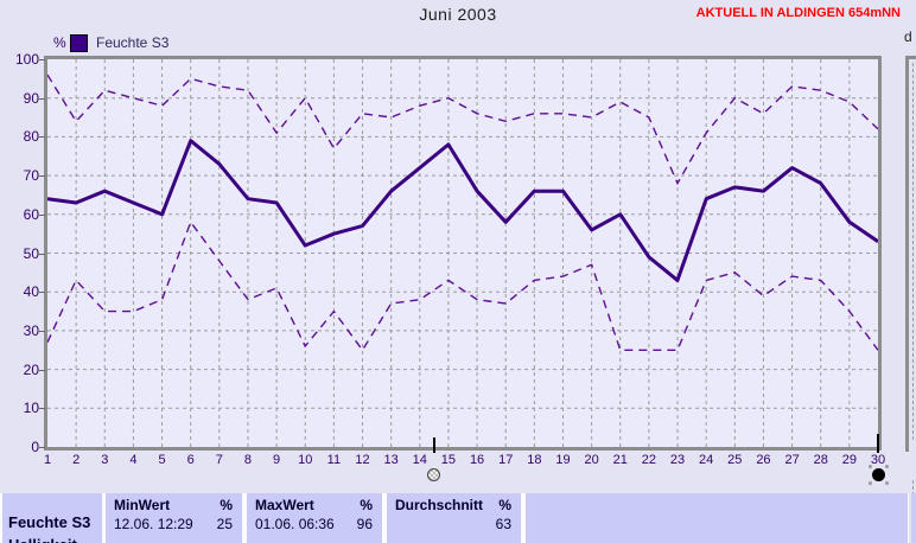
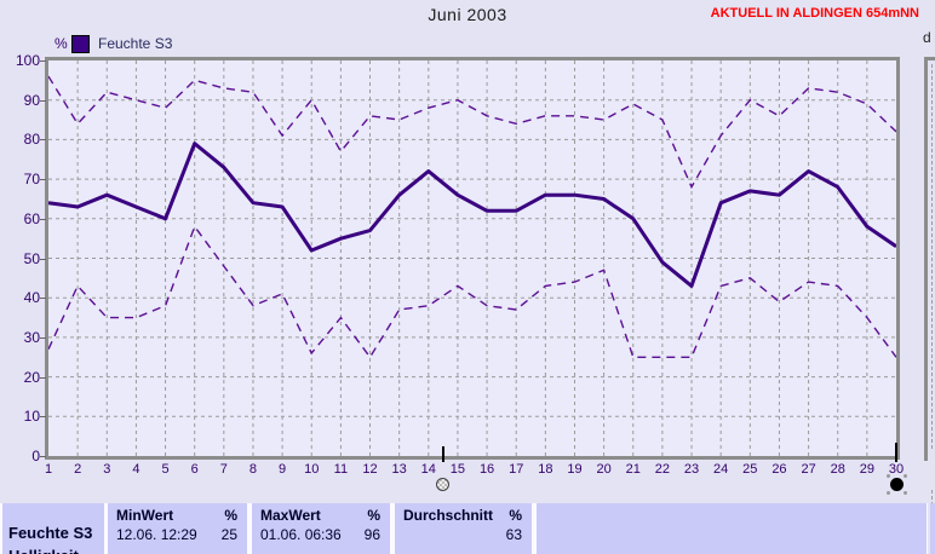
Feuchte S3/15: 78 -> 66
Feuchte S3/16: 66 -> 62
Feuchte S3/17: 58 -> 62
Feuchte S3/20: 56 -> 65
